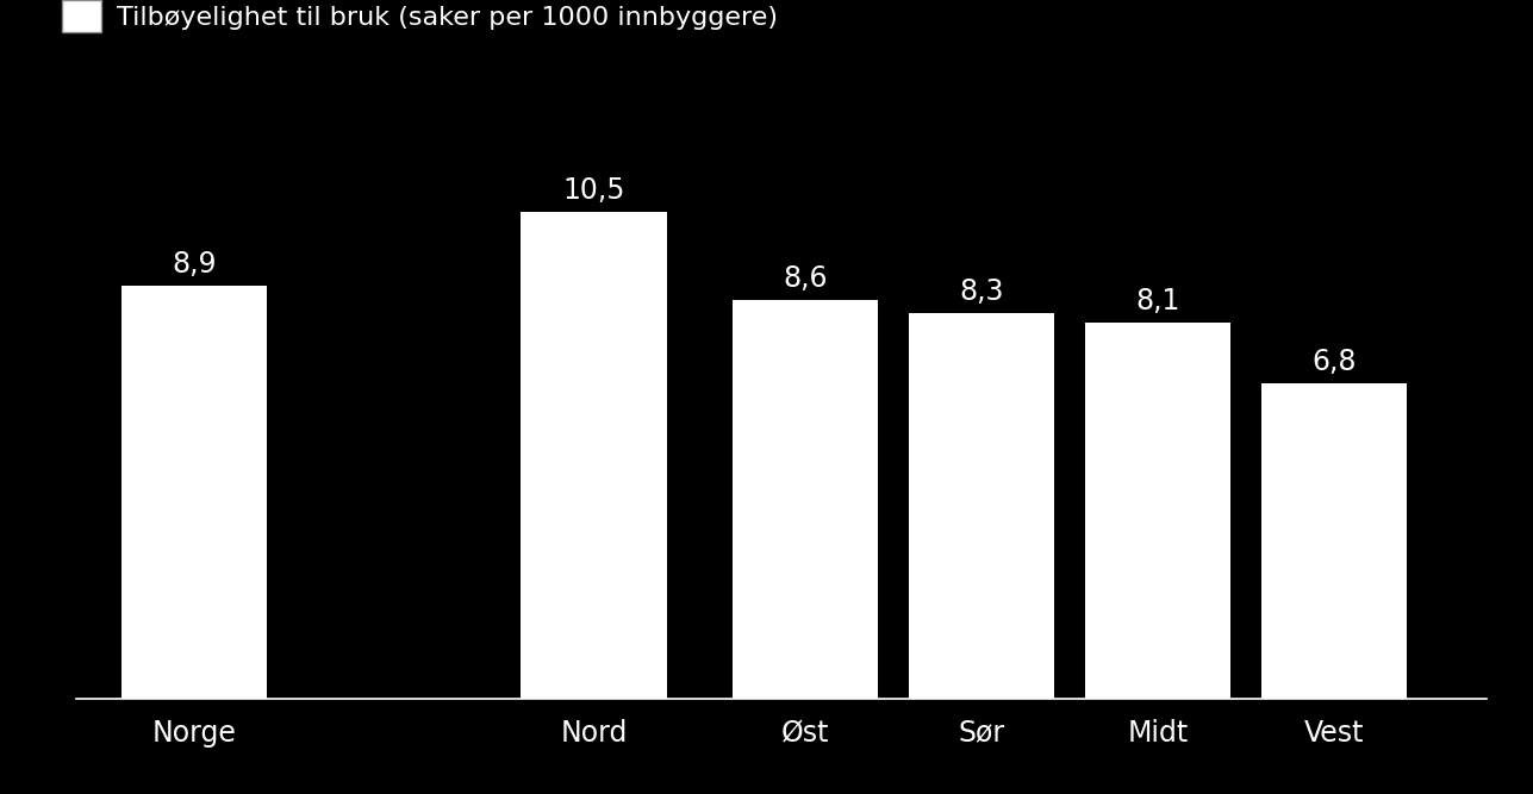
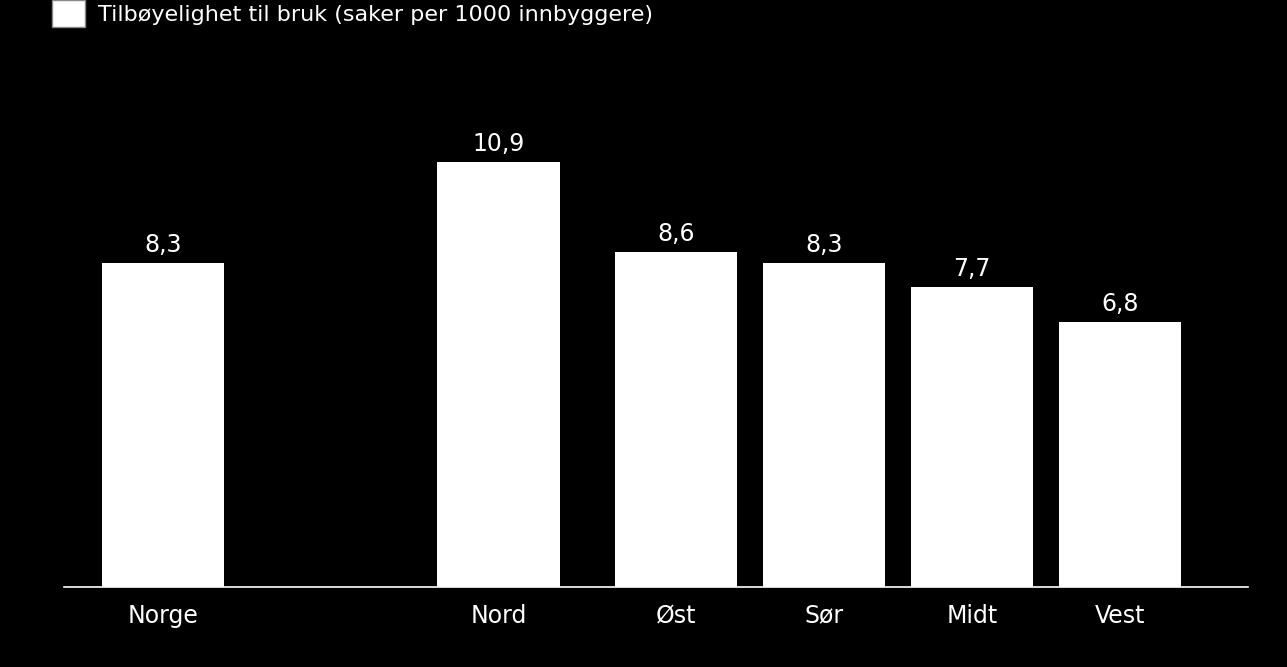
Norge: 8,9 -> 8,3
Nord: 10,5 -> 10,9
Midt: 8,1 -> 7,7
